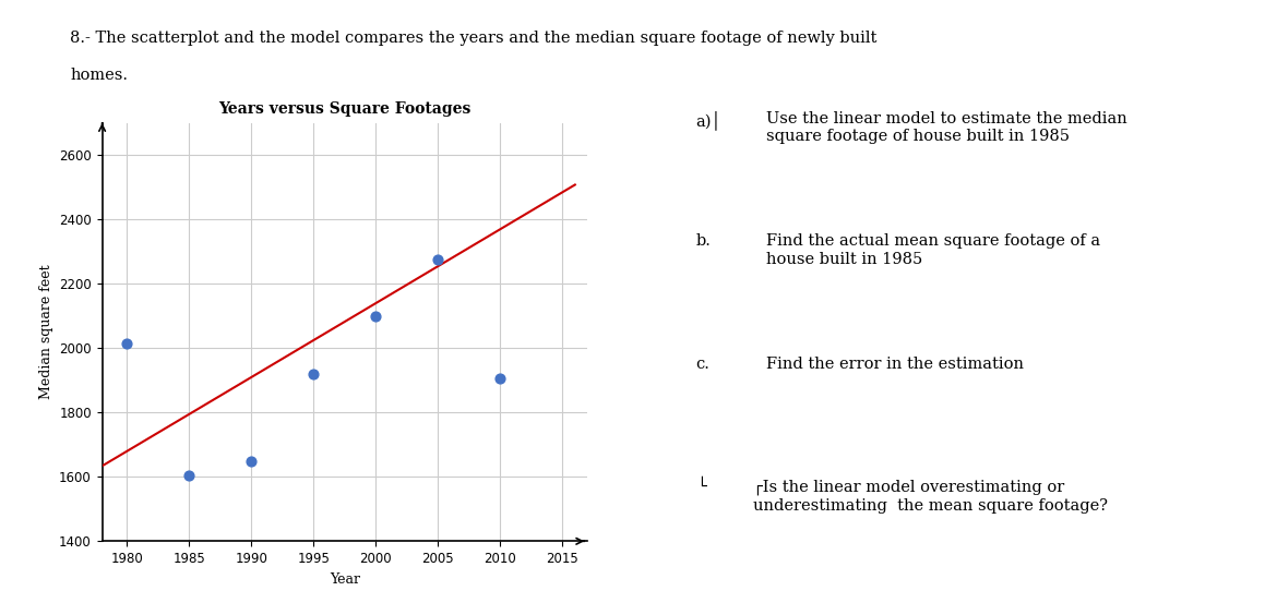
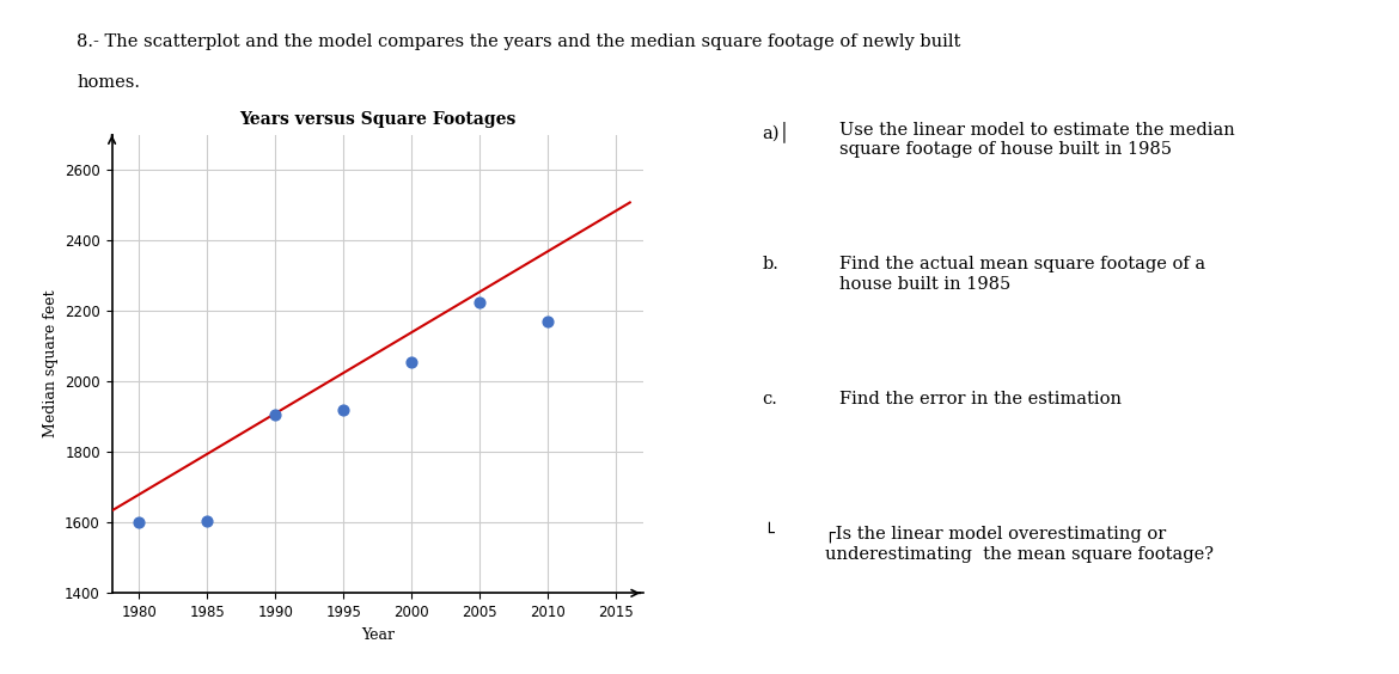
1980: 2015 -> 1600
1990: 1650 -> 1905
2000: 2100 -> 2055
2005: 2275 -> 2225
2010: 1905 -> 2170
